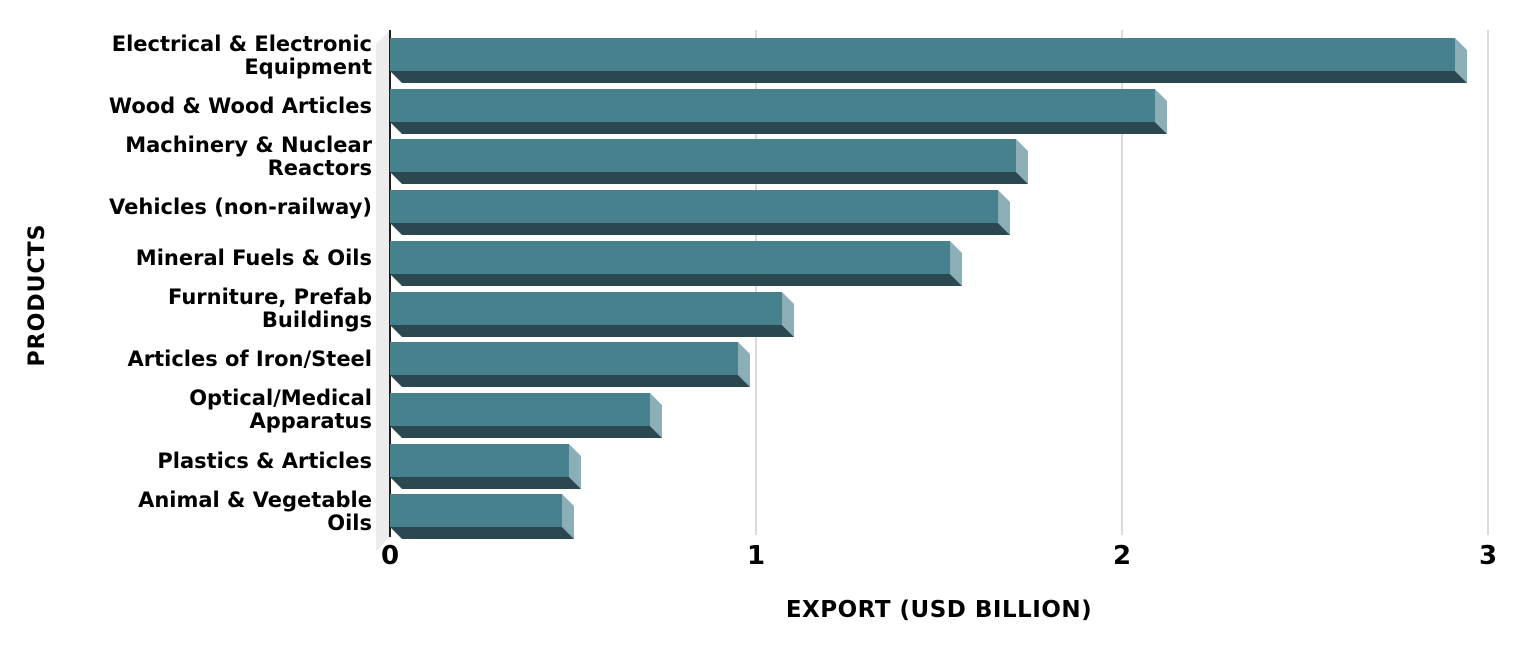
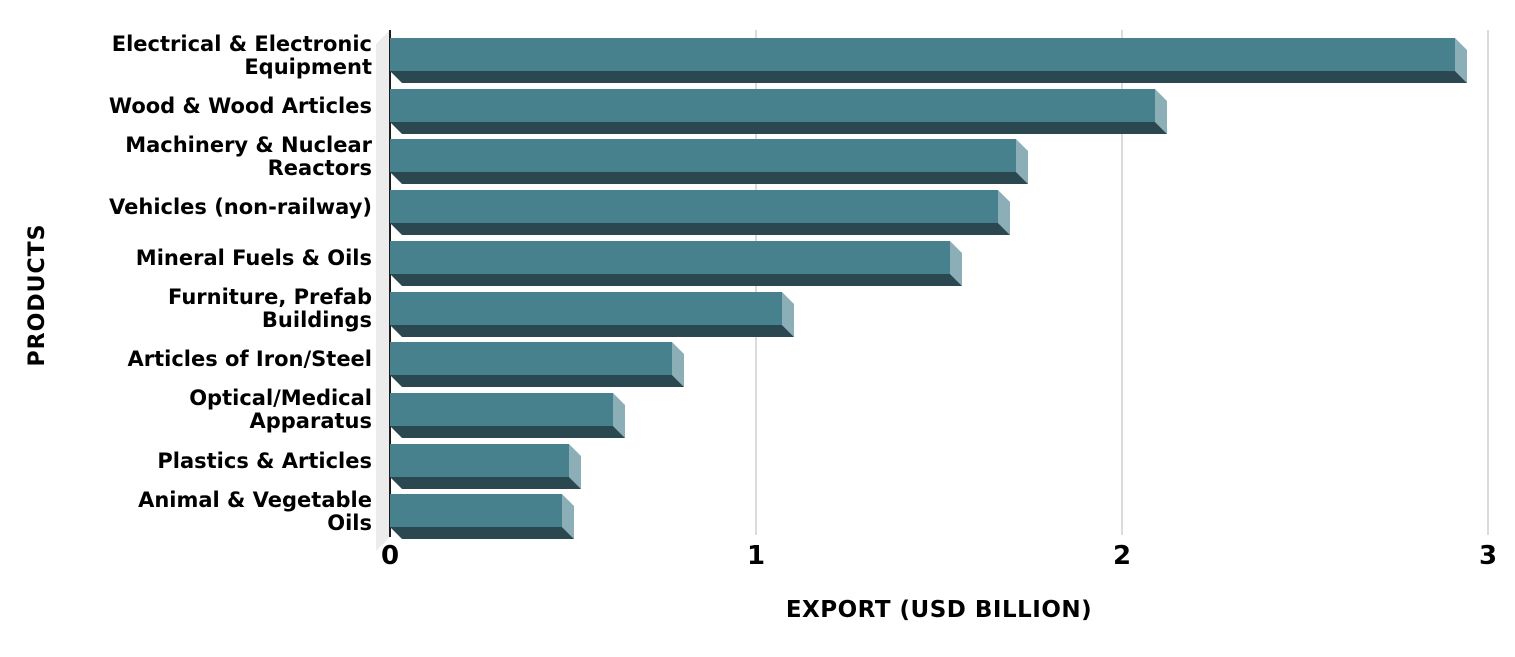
Articles of Iron/Steel: 0.95 -> 0.77
Optical/Medical Apparatus: 0.71 -> 0.61
